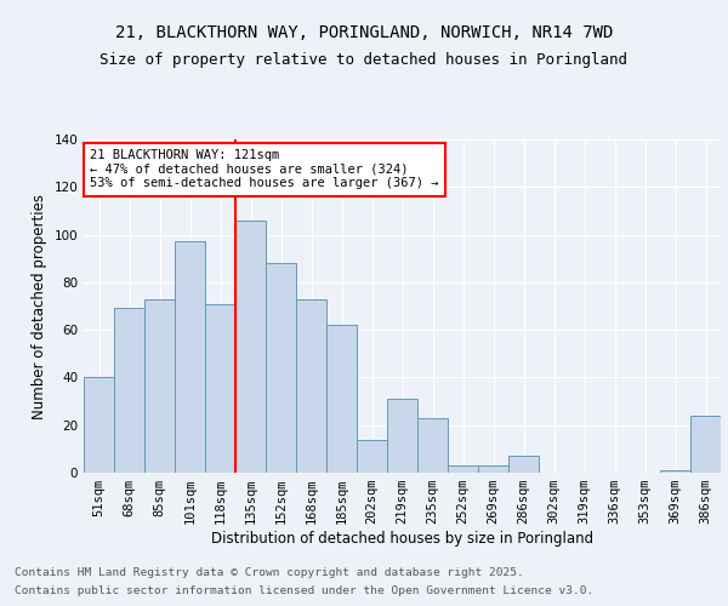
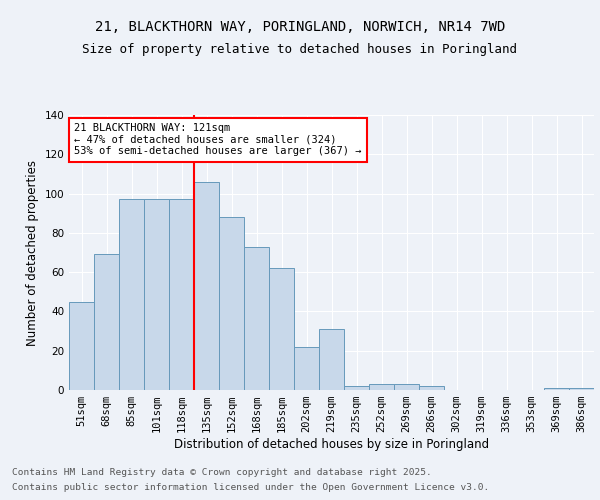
51sqm: 40 -> 45
85sqm: 73 -> 97
118sqm: 71 -> 97
202sqm: 14 -> 22
235sqm: 23 -> 2
286sqm: 7 -> 2
386sqm: 24 -> 1
